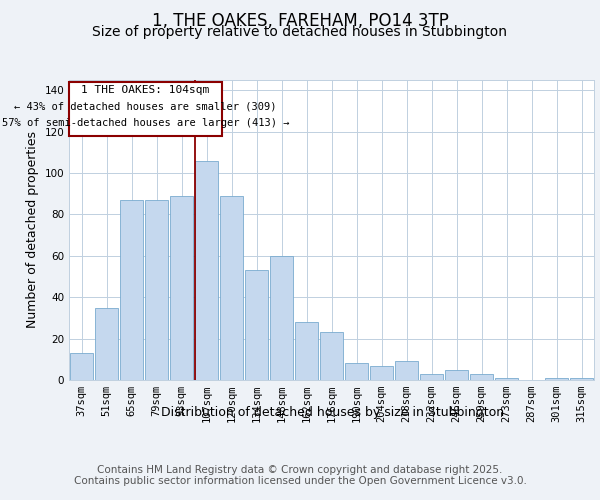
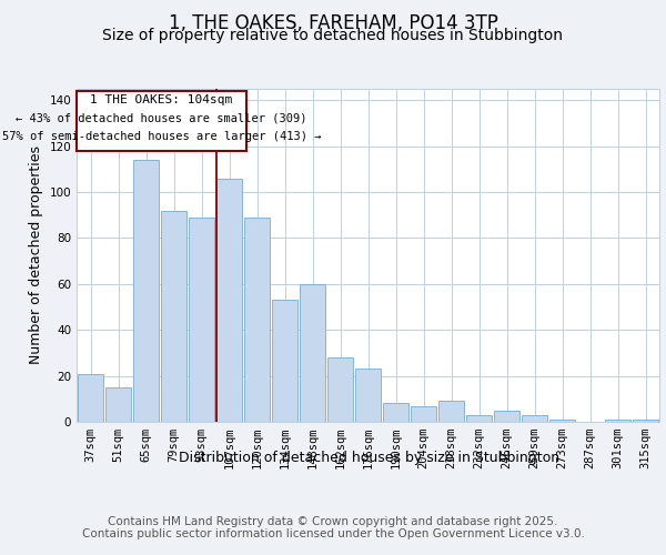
37sqm: 13 -> 21
51sqm: 35 -> 15
65sqm: 87 -> 114
79sqm: 87 -> 92
